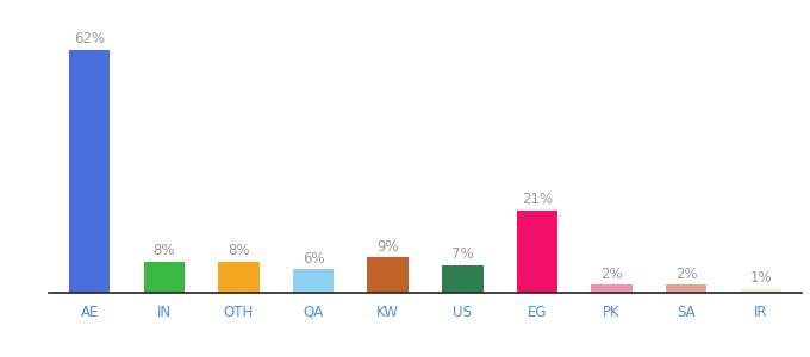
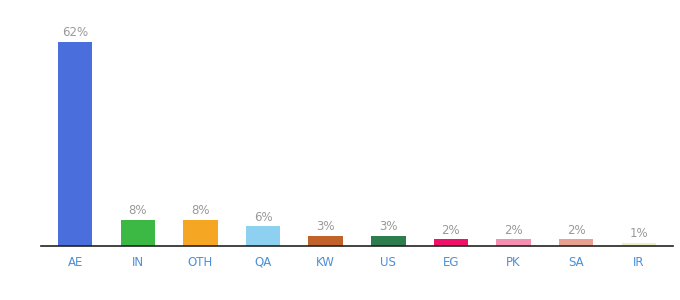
KW: 9% -> 3%
US: 7% -> 3%
EG: 21% -> 2%
